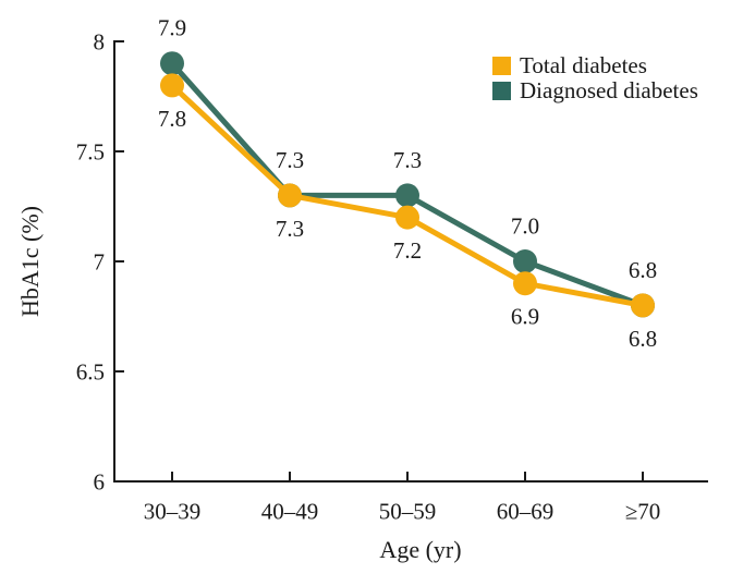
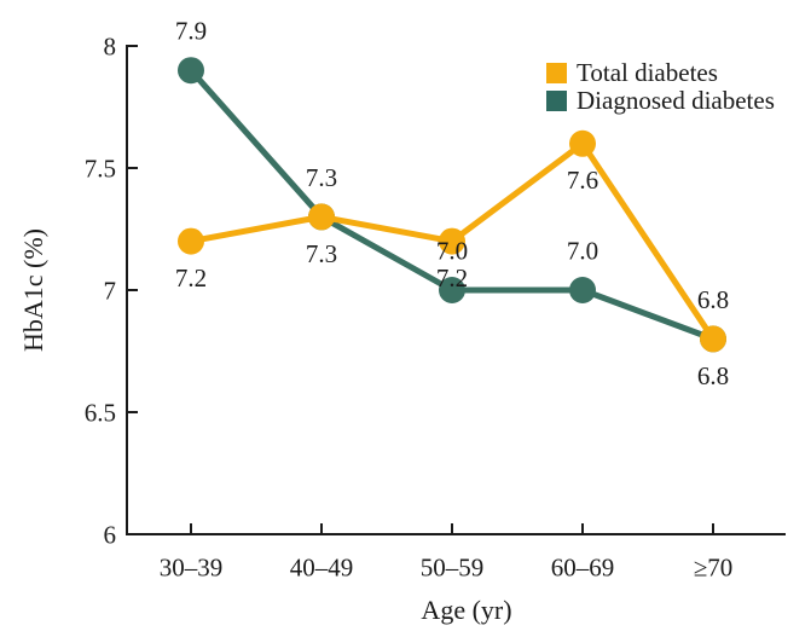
Total diabetes/30–39: 7.8 -> 7.2
Diagnosed diabetes/50–59: 7.3 -> 7.0
Total diabetes/60–69: 6.9 -> 7.6
